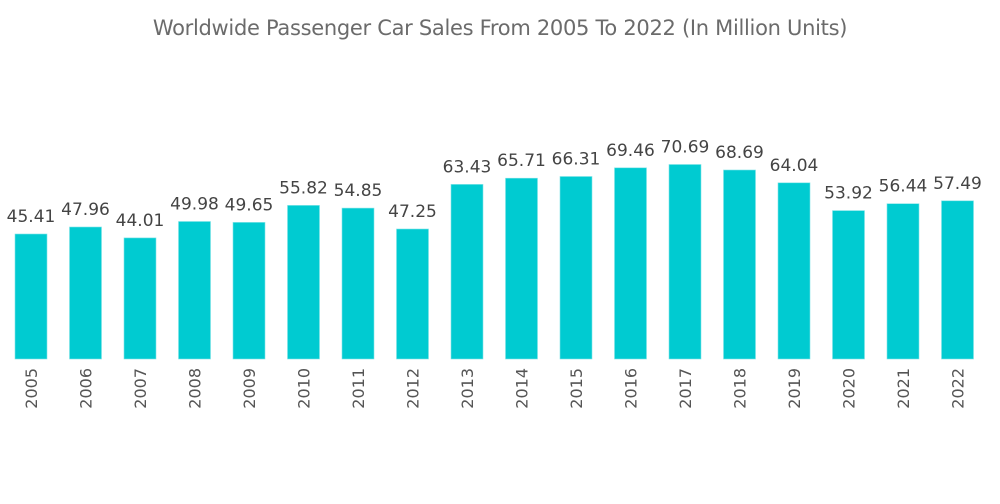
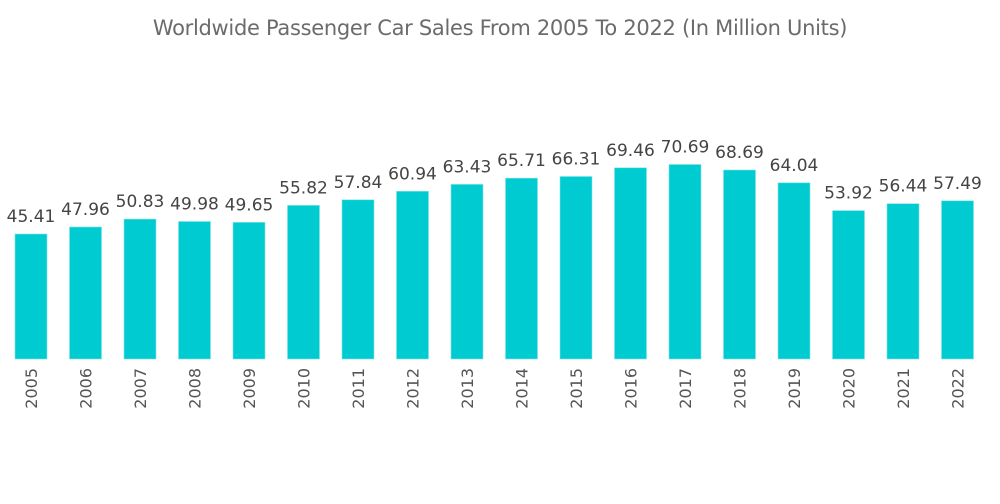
2007: 44.01 -> 50.83
2011: 54.85 -> 57.84
2012: 47.25 -> 60.94
